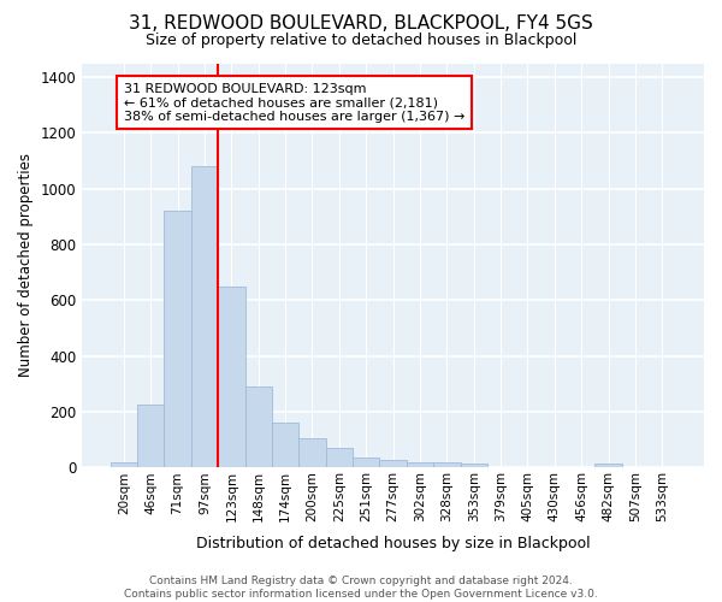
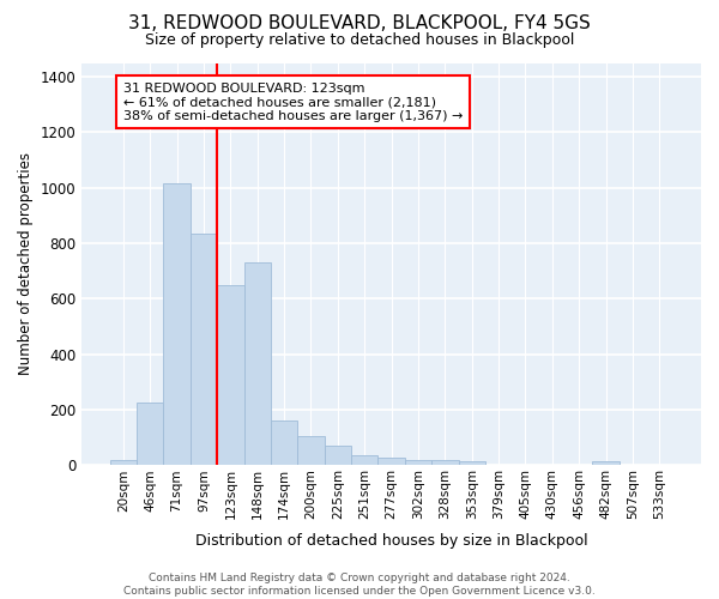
71sqm: 920 -> 1015
97sqm: 1080 -> 835
148sqm: 293 -> 730
